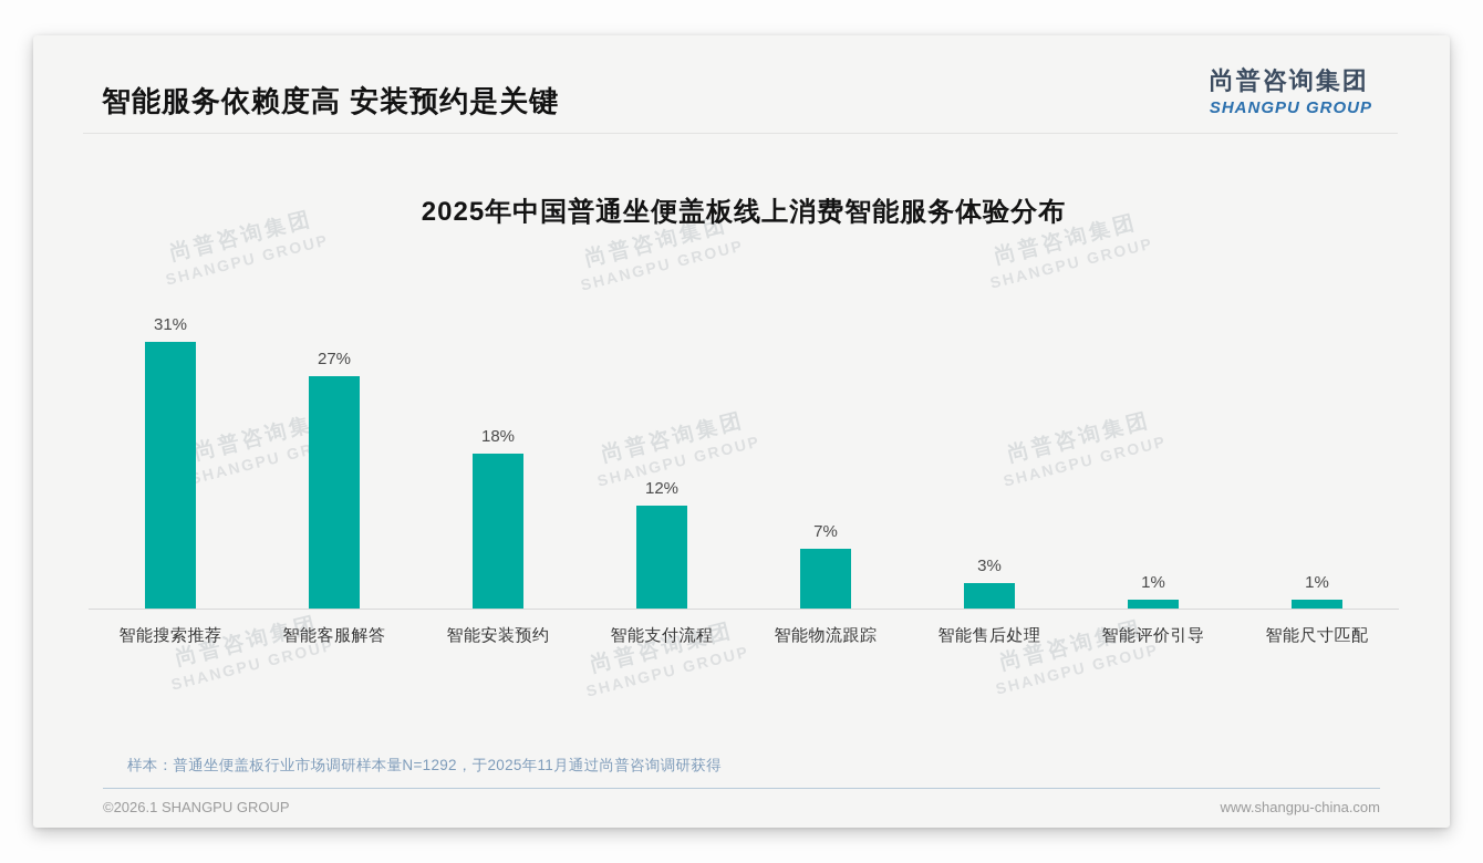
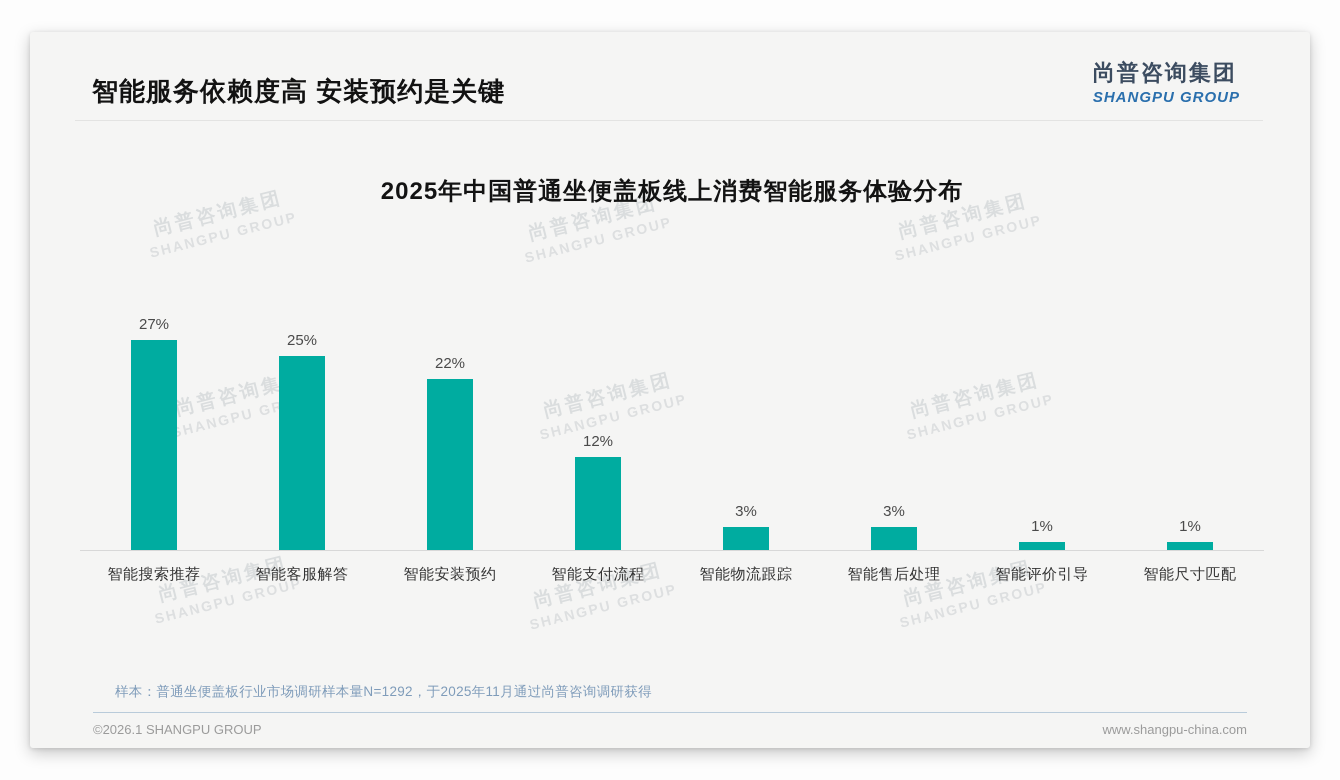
智能搜索推荐: 31% -> 27%
智能客服解答: 27% -> 25%
智能安装预约: 18% -> 22%
智能物流跟踪: 7% -> 3%
